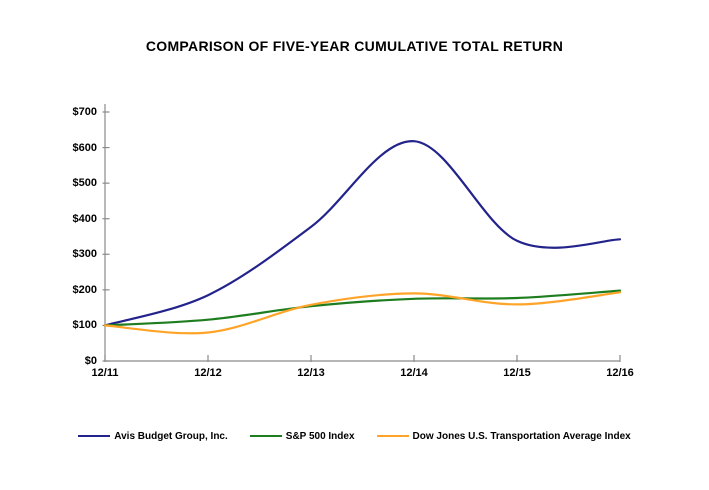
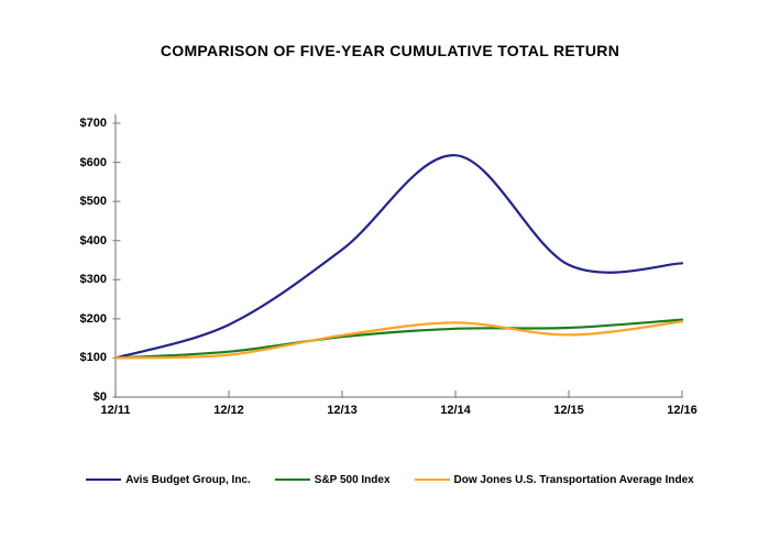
Dow Jones U.S. Transportation Average Index/12/12: $80 -> $110
